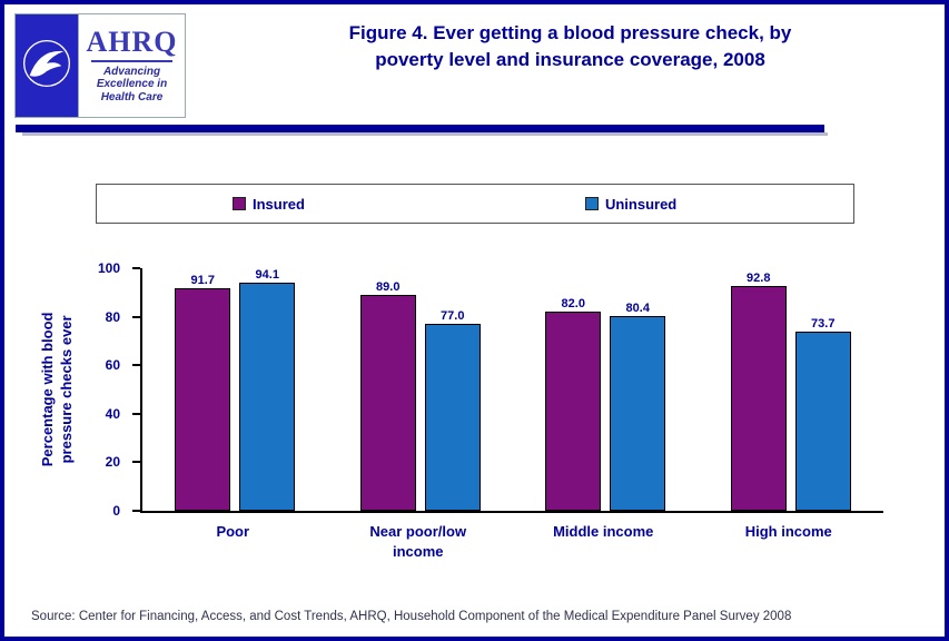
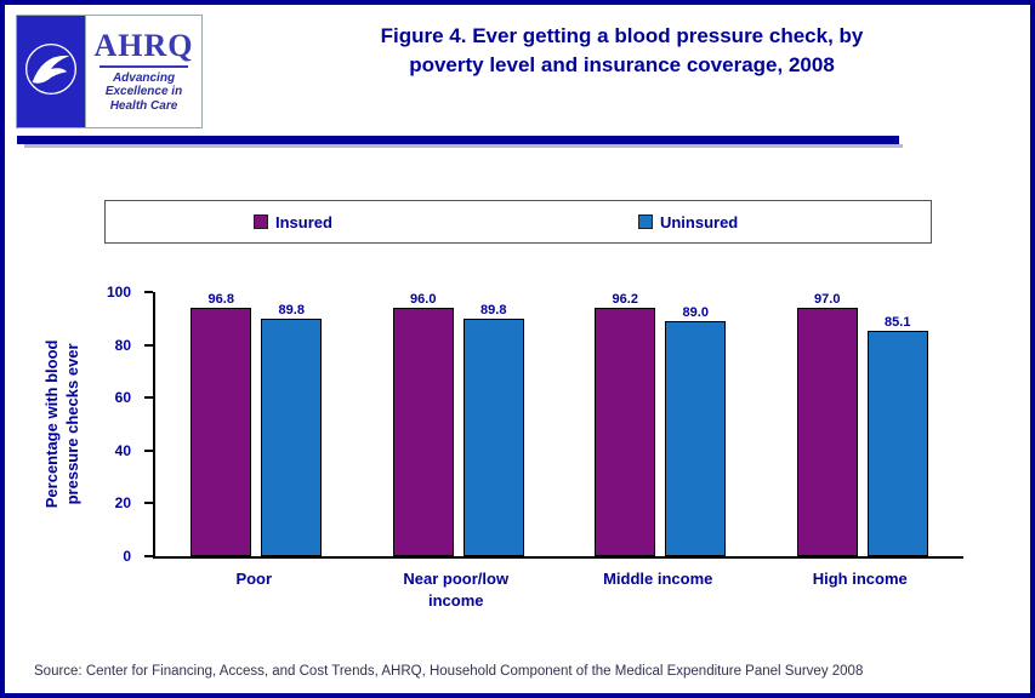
Insured/Poor: 91.7 -> 96.8
Uninsured/Poor: 94.1 -> 89.8
Insured/Near poor/low income: 89.0 -> 96.0
Uninsured/Near poor/low income: 77.0 -> 89.8
Insured/Middle income: 82.0 -> 96.2
Uninsured/Middle income: 80.4 -> 89.0
Insured/High income: 92.8 -> 97.0
Uninsured/High income: 73.7 -> 85.1
